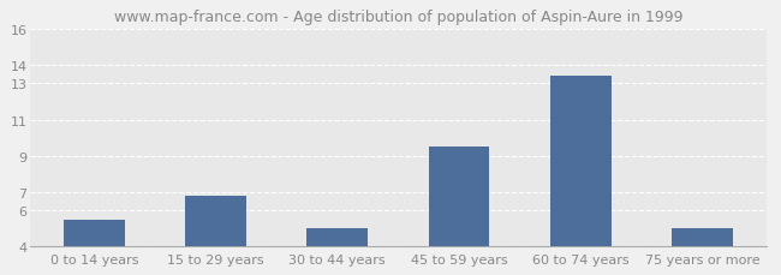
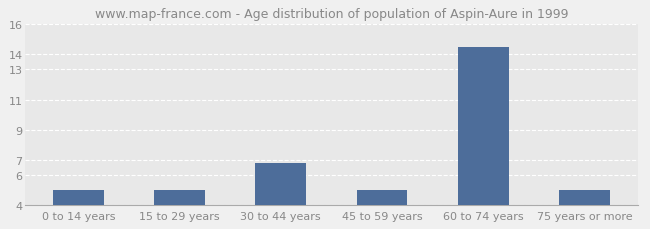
0 to 14 years: 5.5 -> 5.0
15 to 29 years: 6.8 -> 5.0
30 to 44 years: 5.0 -> 6.8
45 to 59 years: 9.5 -> 5.0
60 to 74 years: 13.4 -> 14.5
